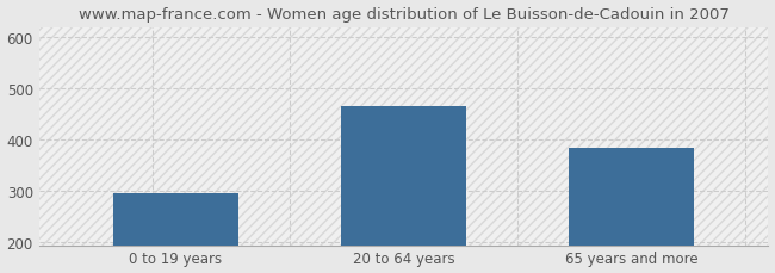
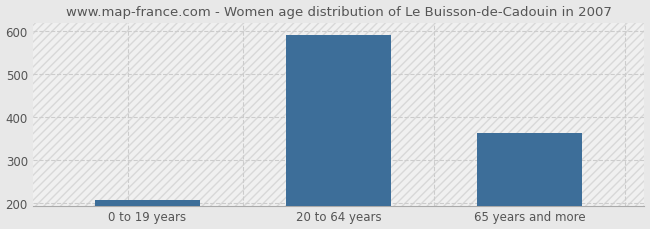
0 to 19 years: 295 -> 207
20 to 64 years: 465 -> 589
65 years and more: 385 -> 362
